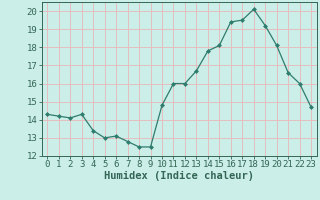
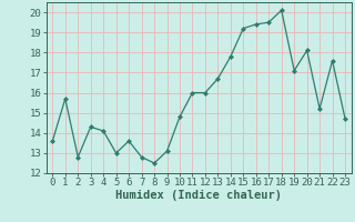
0: 14.3 -> 13.6
1: 14.2 -> 15.7
2: 14.1 -> 12.8
4: 13.4 -> 14.1
6: 13.1 -> 13.6
9: 12.5 -> 13.1
15: 18.1 -> 19.2
19: 19.2 -> 17.1
21: 16.6 -> 15.2
22: 16.0 -> 17.6
